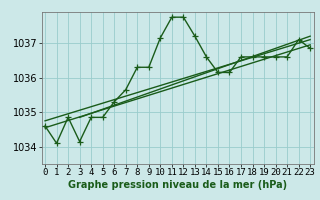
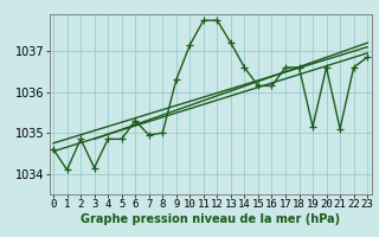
7: 1035.65 -> 1034.95
8: 1036.30 -> 1035.00
19: 1036.60 -> 1035.15
21: 1036.60 -> 1035.10
22: 1037.10 -> 1036.60
